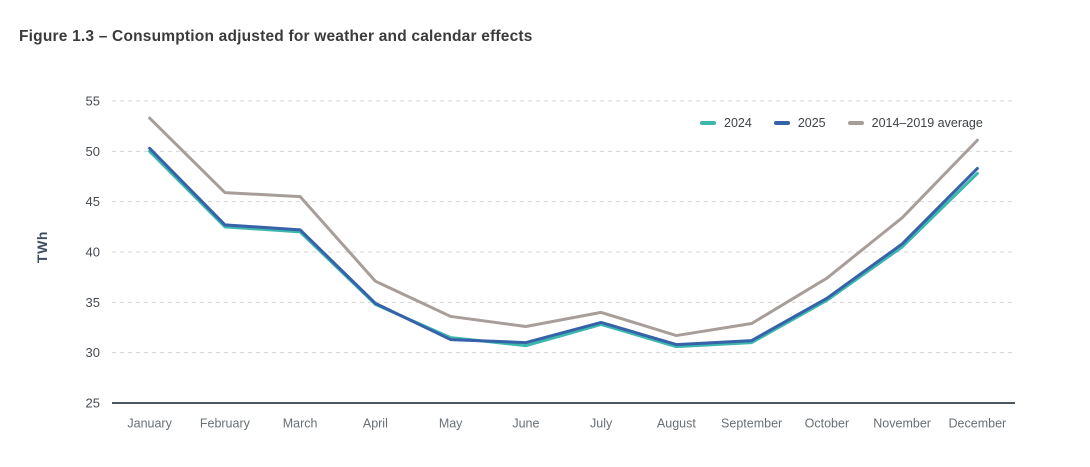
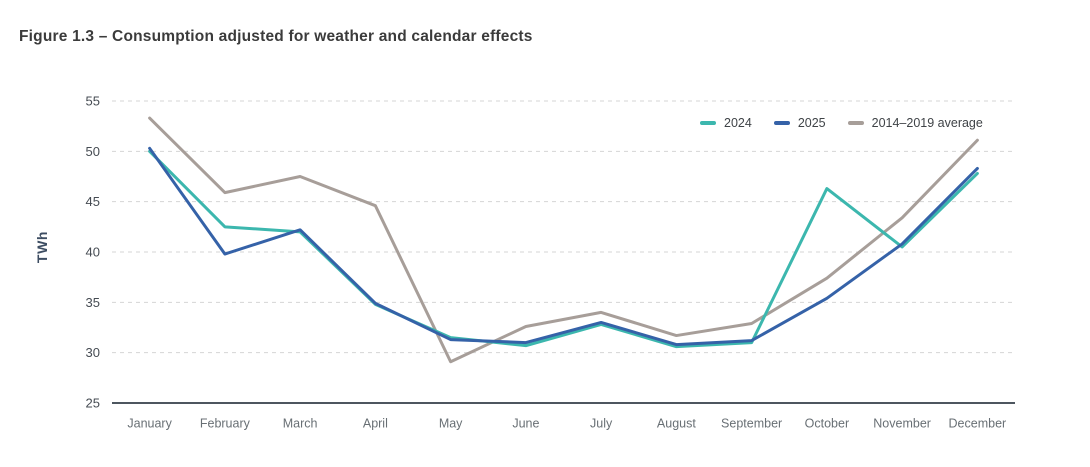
2025/February: 42.7 -> 39.8
2014–2019 average/March: 45.5 -> 47.5
2014–2019 average/April: 37.1 -> 44.6
2014–2019 average/May: 33.6 -> 29.1
2024/October: 35.2 -> 46.3
